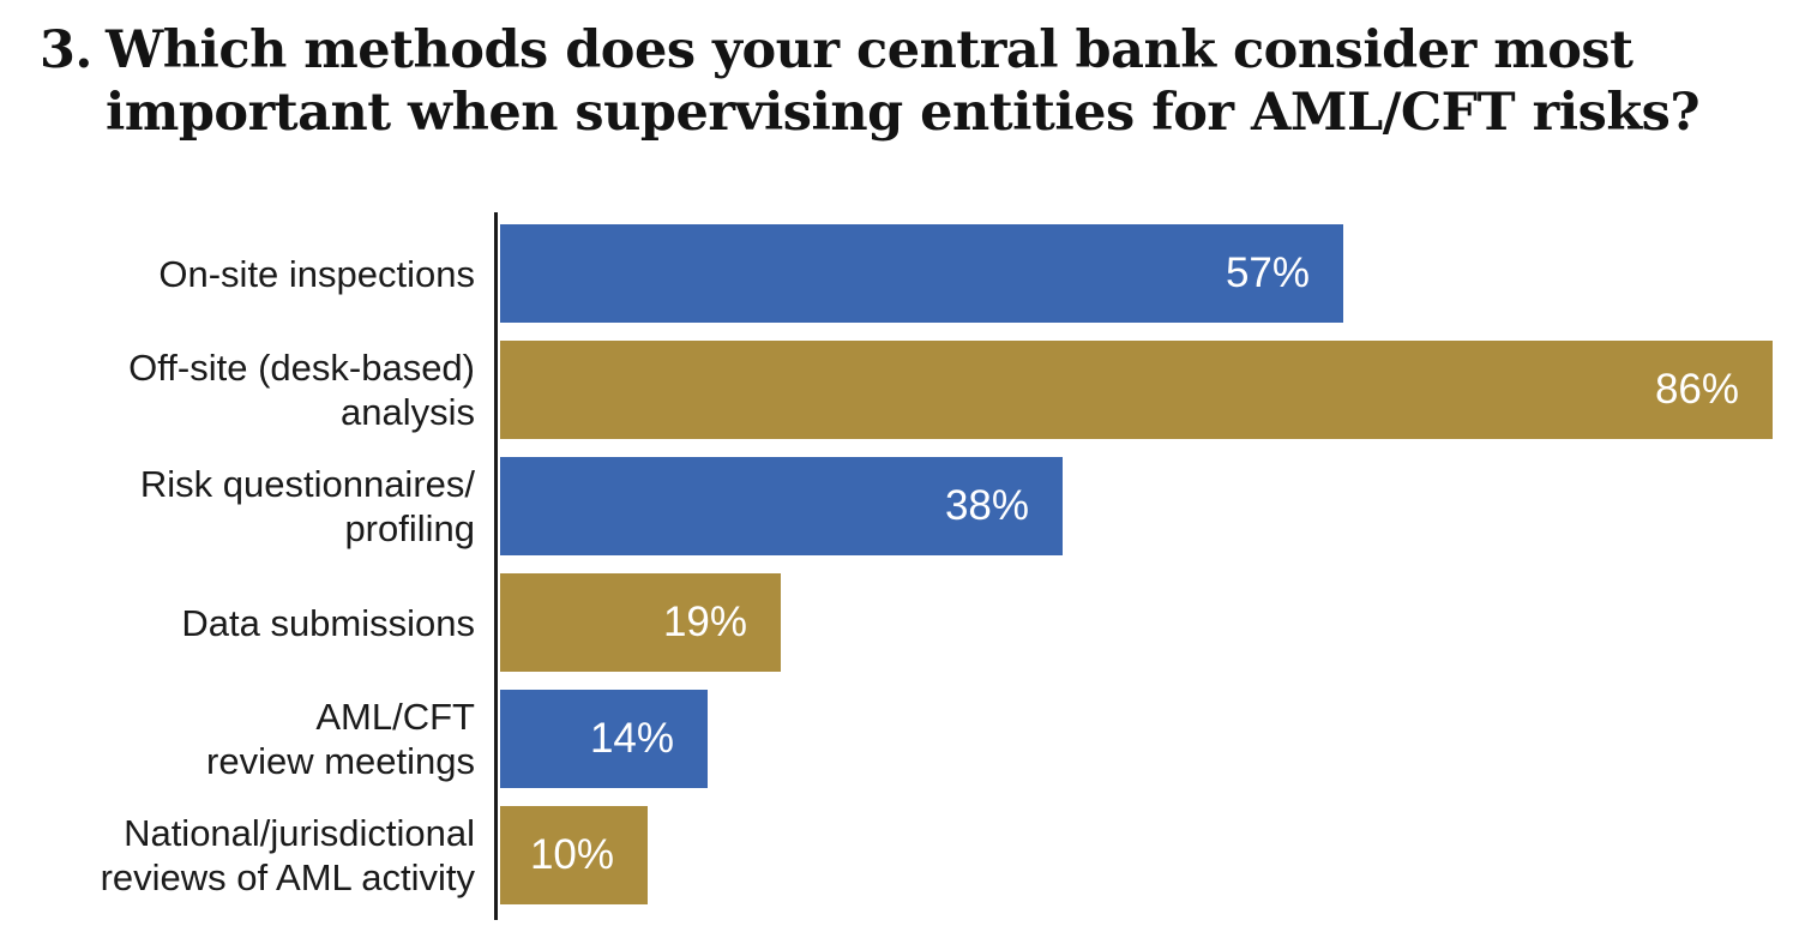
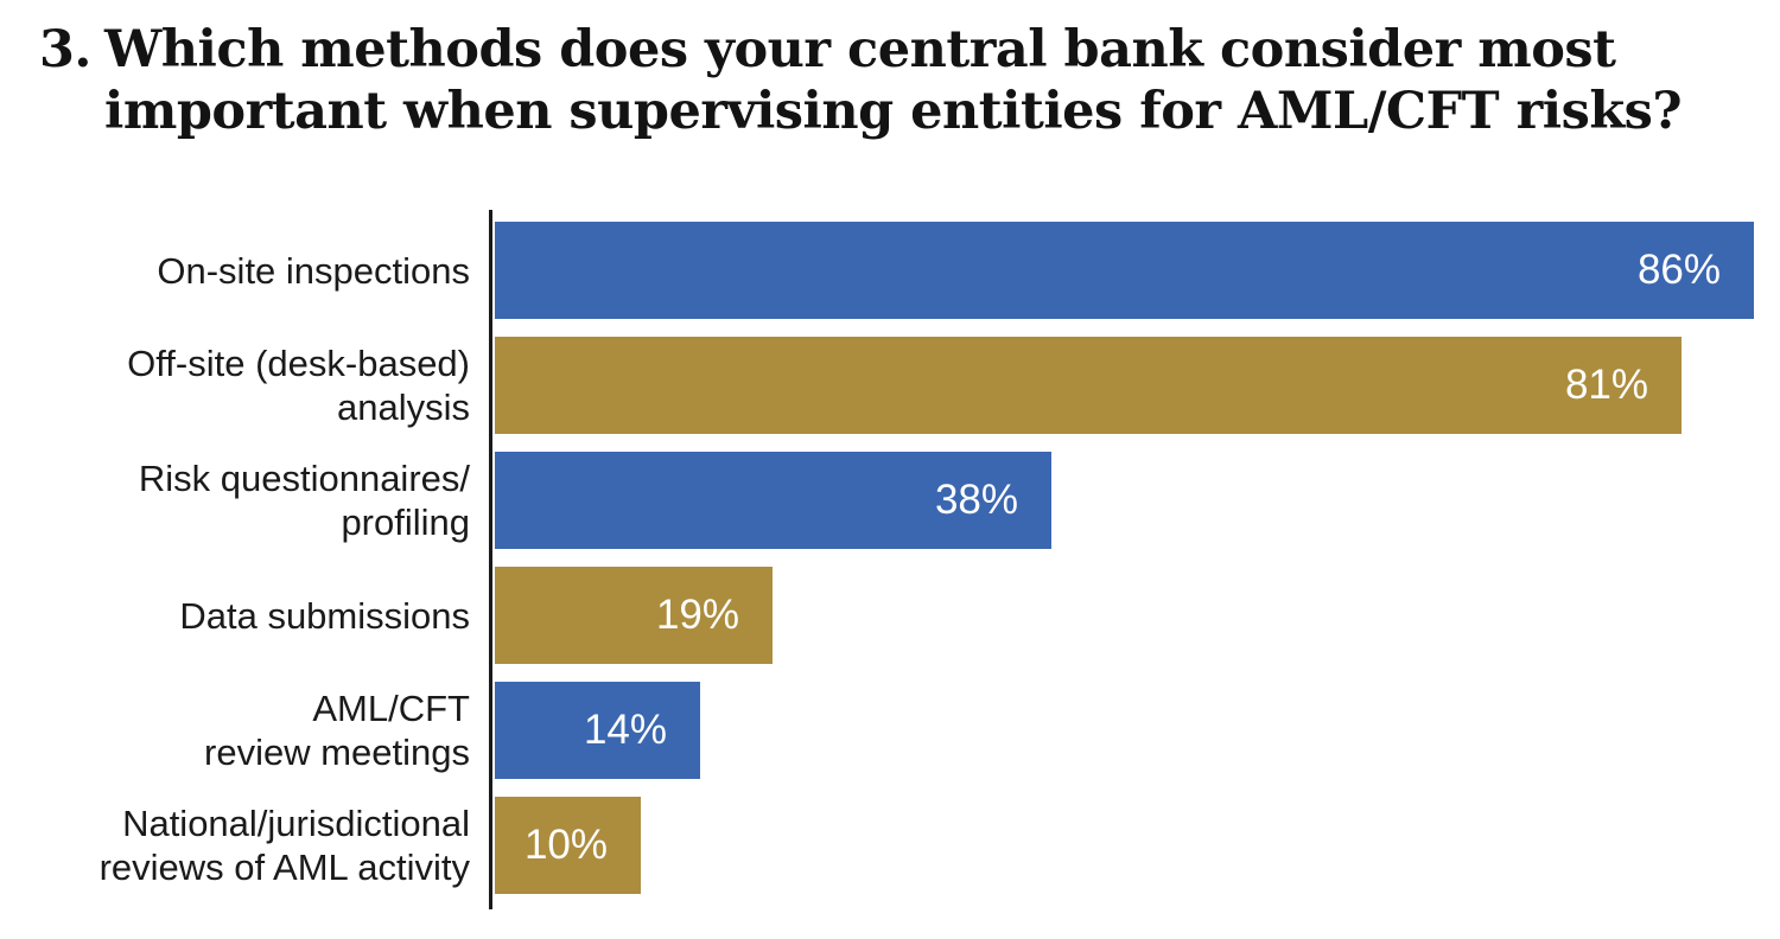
On-site inspections: 57% -> 86%
Off-site (desk-based) analysis: 86% -> 81%
